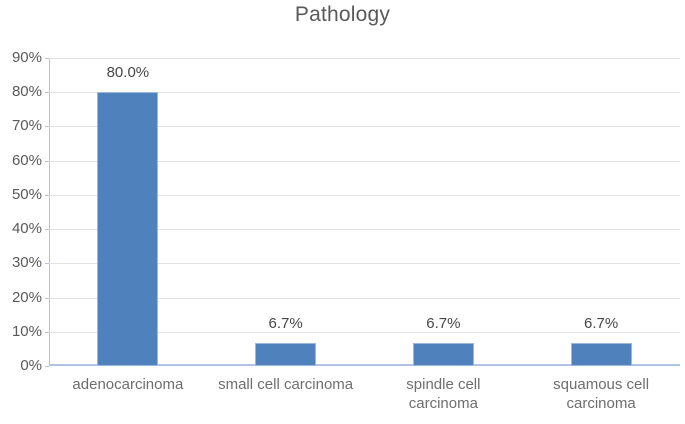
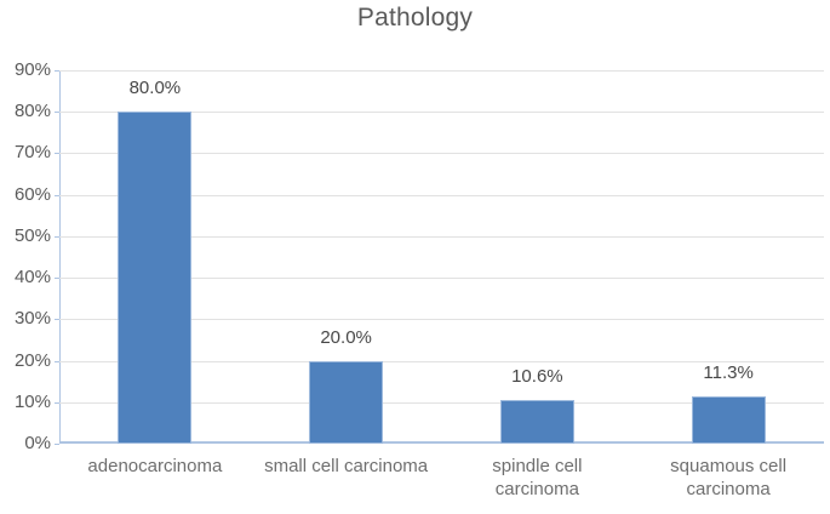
small cell carcinoma: 6.7% -> 20.0%
spindle cell carcinoma: 6.7% -> 10.6%
squamous cell carcinoma: 6.7% -> 11.3%
